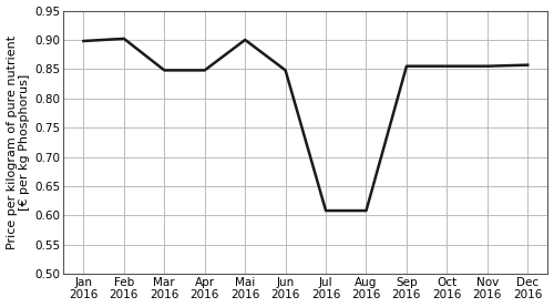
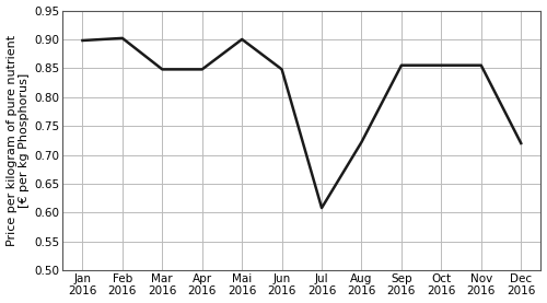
Aug 2016: 0.608 -> 0.722
Dec 2016: 0.857 -> 0.720
